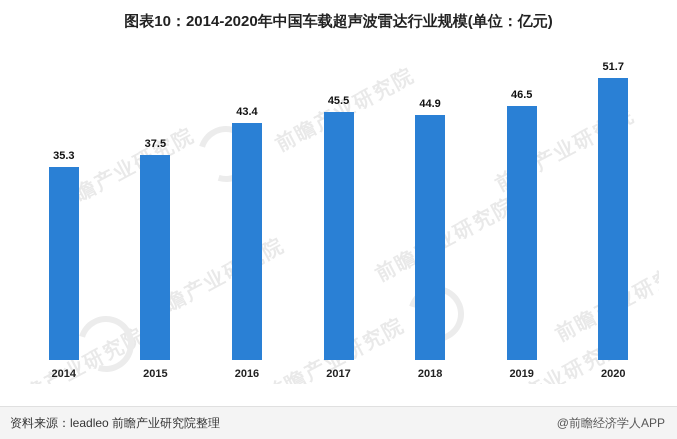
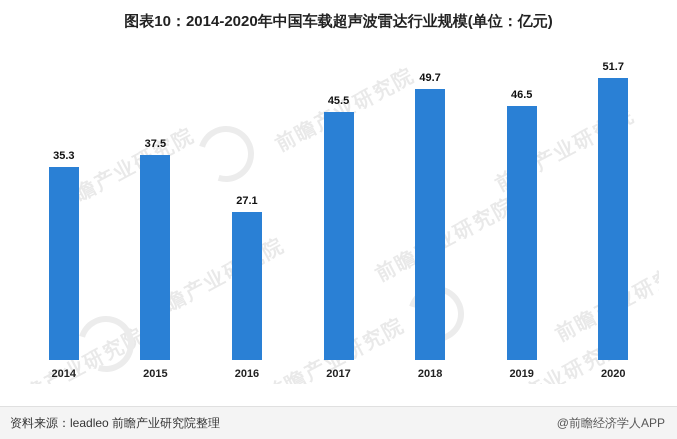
2016: 43.4 -> 27.1
2018: 44.9 -> 49.7
